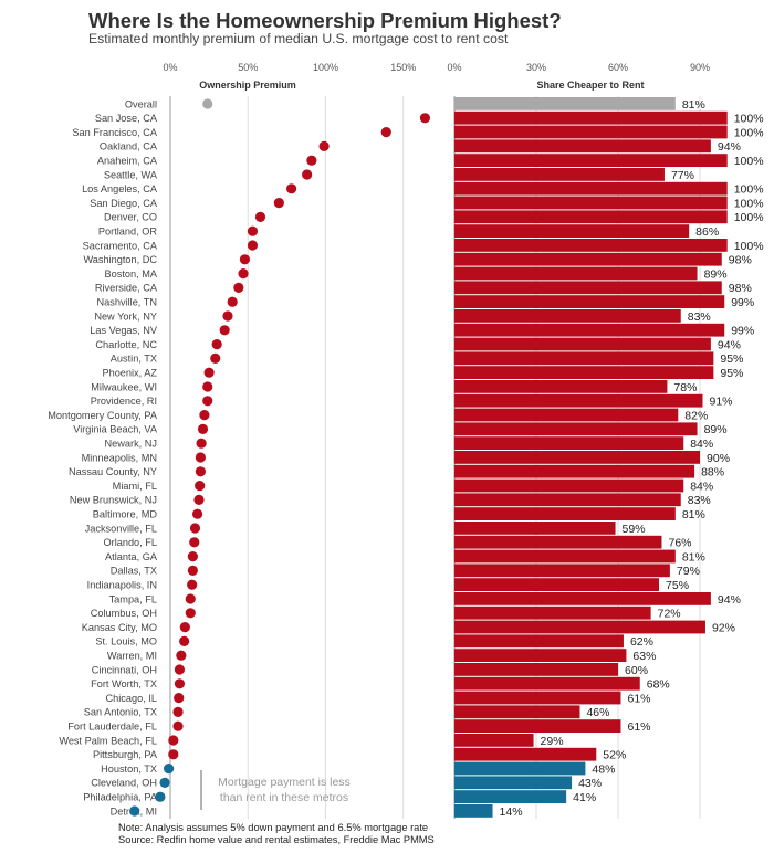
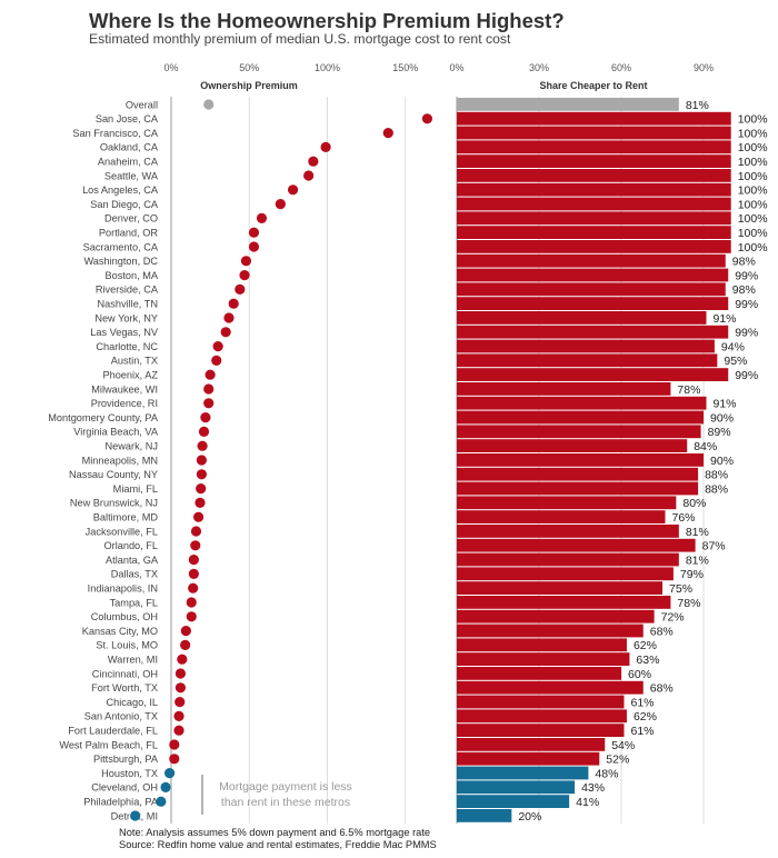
Share Cheaper to Rent/Oakland, CA: 94% -> 100%
Share Cheaper to Rent/Seattle, WA: 77% -> 100%
Share Cheaper to Rent/Portland, OR: 86% -> 100%
Share Cheaper to Rent/Boston, MA: 89% -> 99%
Share Cheaper to Rent/New York, NY: 83% -> 91%
Share Cheaper to Rent/Phoenix, AZ: 95% -> 99%
Share Cheaper to Rent/Montgomery County, PA: 82% -> 90%
Share Cheaper to Rent/Miami, FL: 84% -> 88%
Share Cheaper to Rent/New Brunswick, NJ: 83% -> 80%
Share Cheaper to Rent/Baltimore, MD: 81% -> 76%
Share Cheaper to Rent/Jacksonville, FL: 59% -> 81%
Share Cheaper to Rent/Orlando, FL: 76% -> 87%
Share Cheaper to Rent/Tampa, FL: 94% -> 78%
Share Cheaper to Rent/Kansas City, MO: 92% -> 68%
Share Cheaper to Rent/San Antonio, TX: 46% -> 62%
Share Cheaper to Rent/West Palm Beach, FL: 29% -> 54%
Share Cheaper to Rent/Detroit, MI: 14% -> 20%
